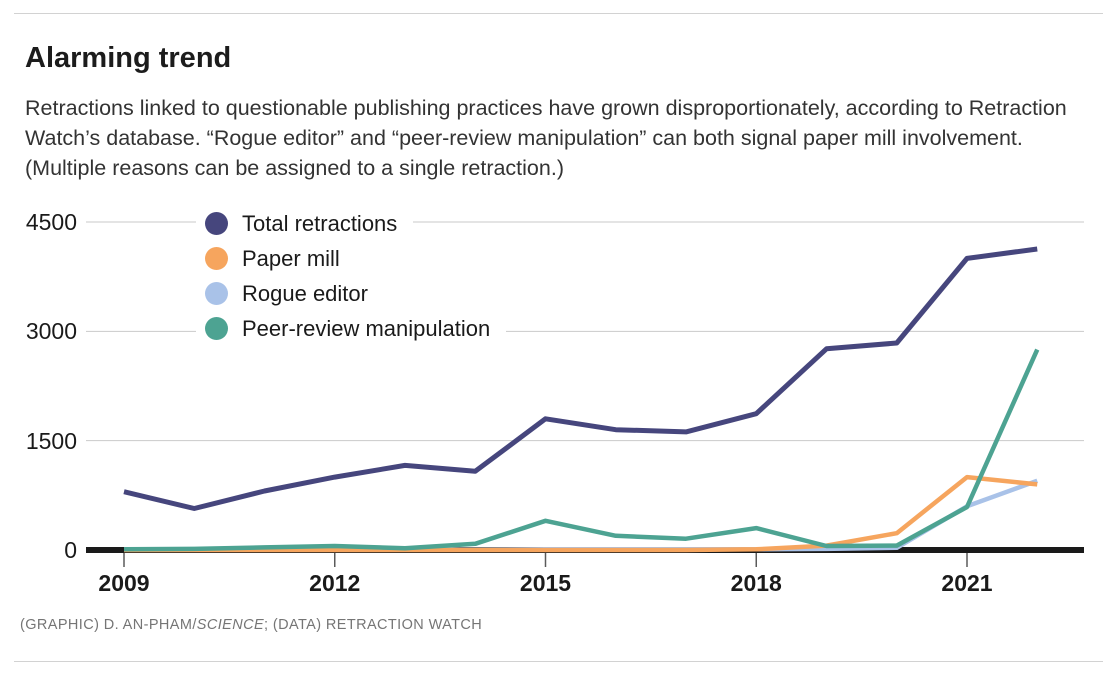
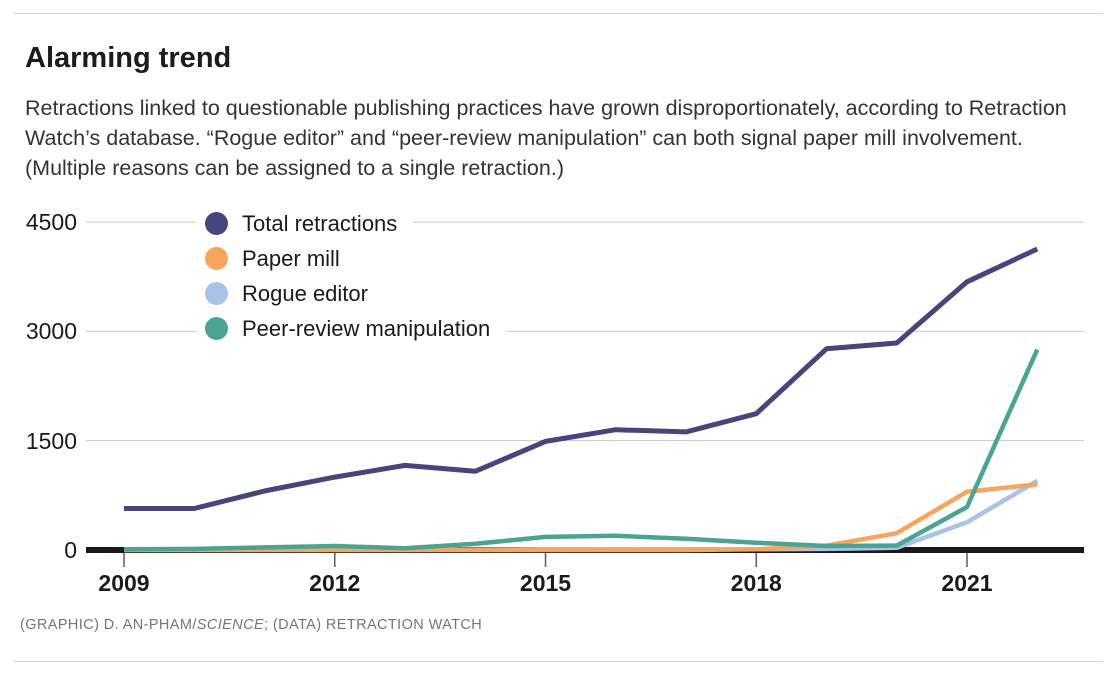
Total retractions/2009: 800 -> 600
Total retractions/2015: 1800 -> 1500
Peer-review manipulation/2015: 400 -> 200
Peer-review manipulation/2018: 300 -> 100
Total retractions/2021: 4000 -> 3700
Paper mill/2021: 1000 -> 800
Rogue editor/2021: 600 -> 400
